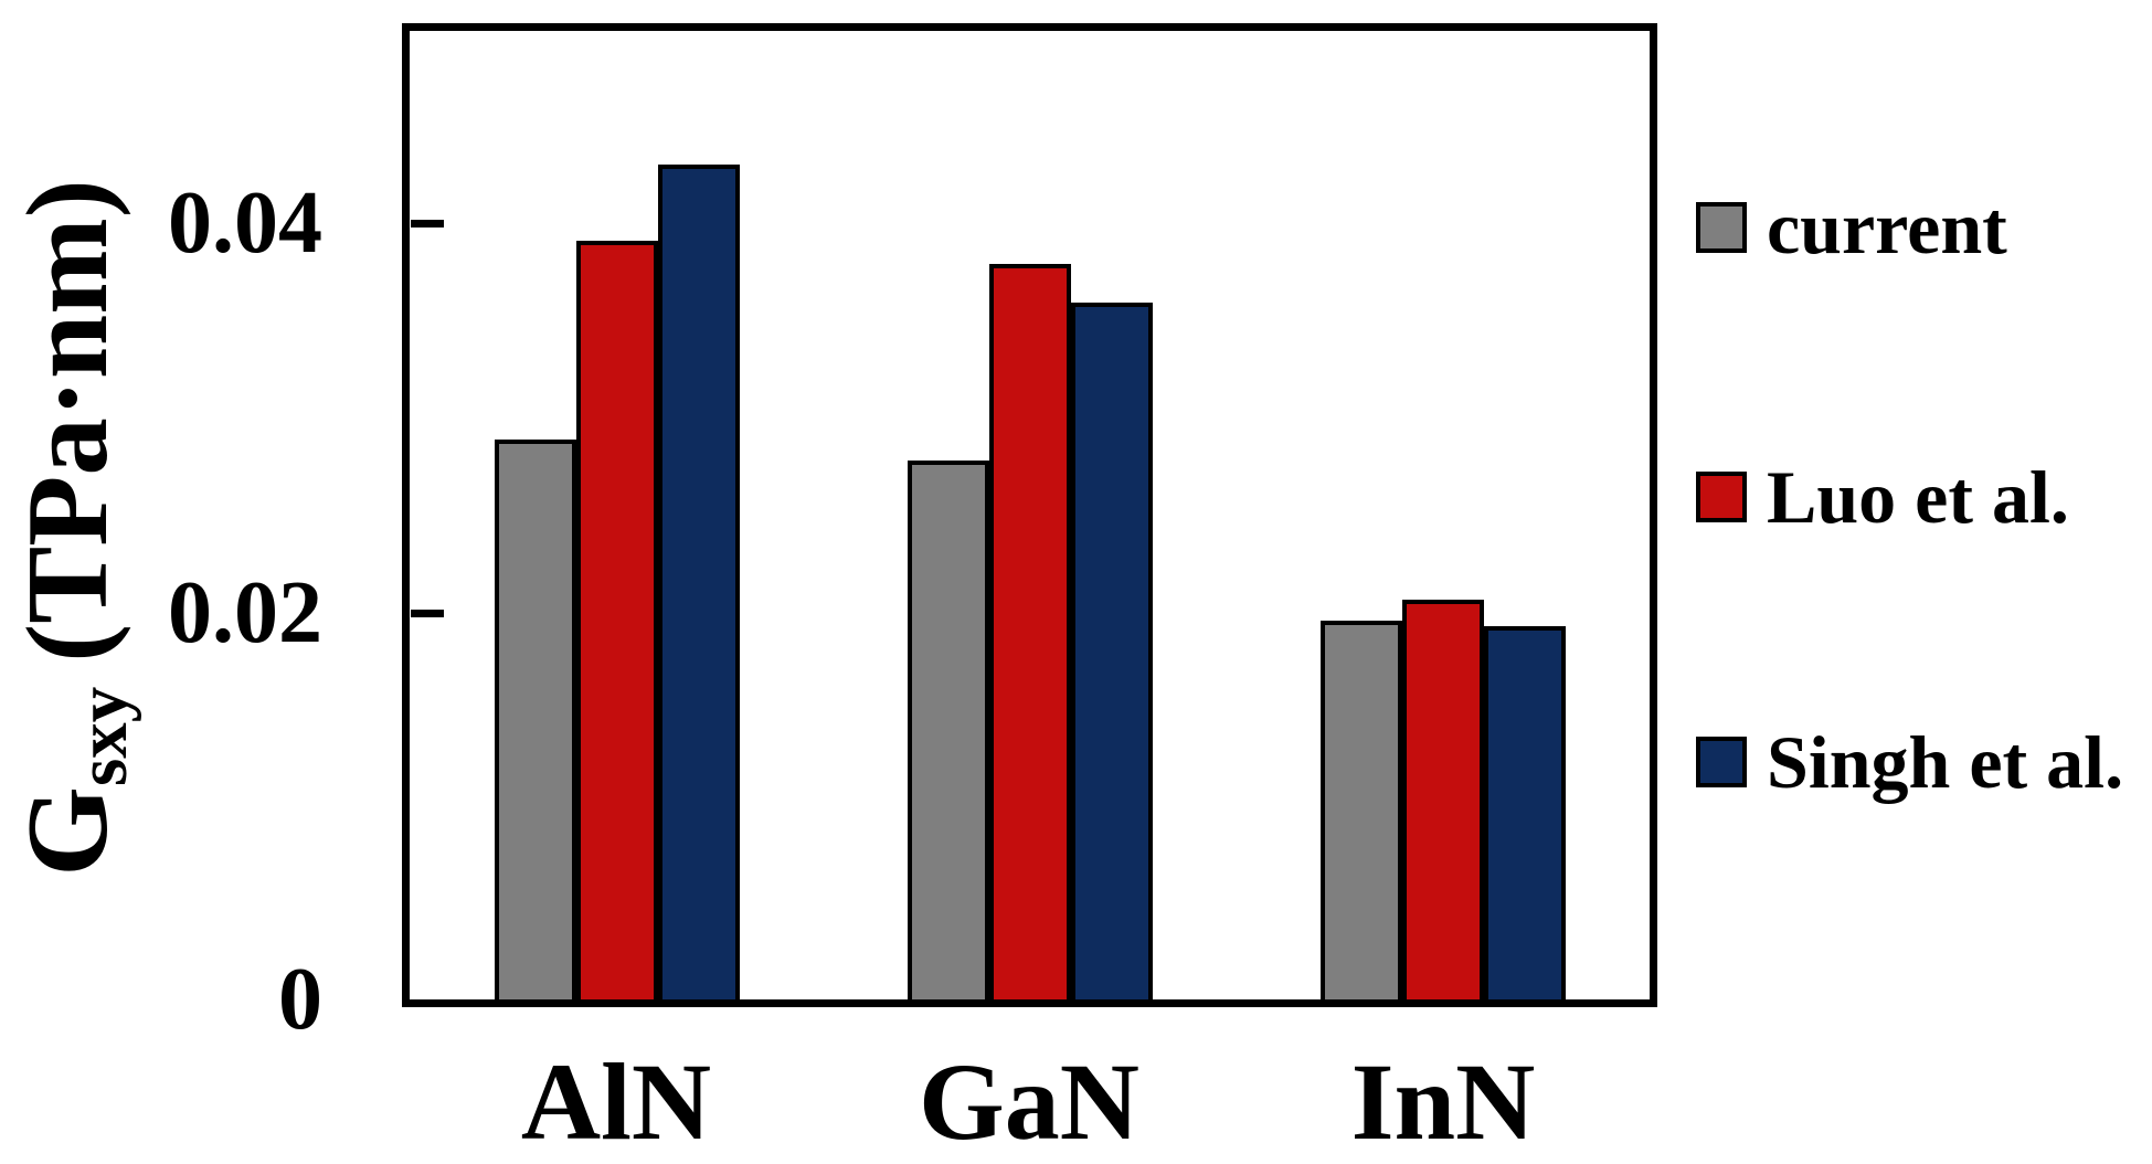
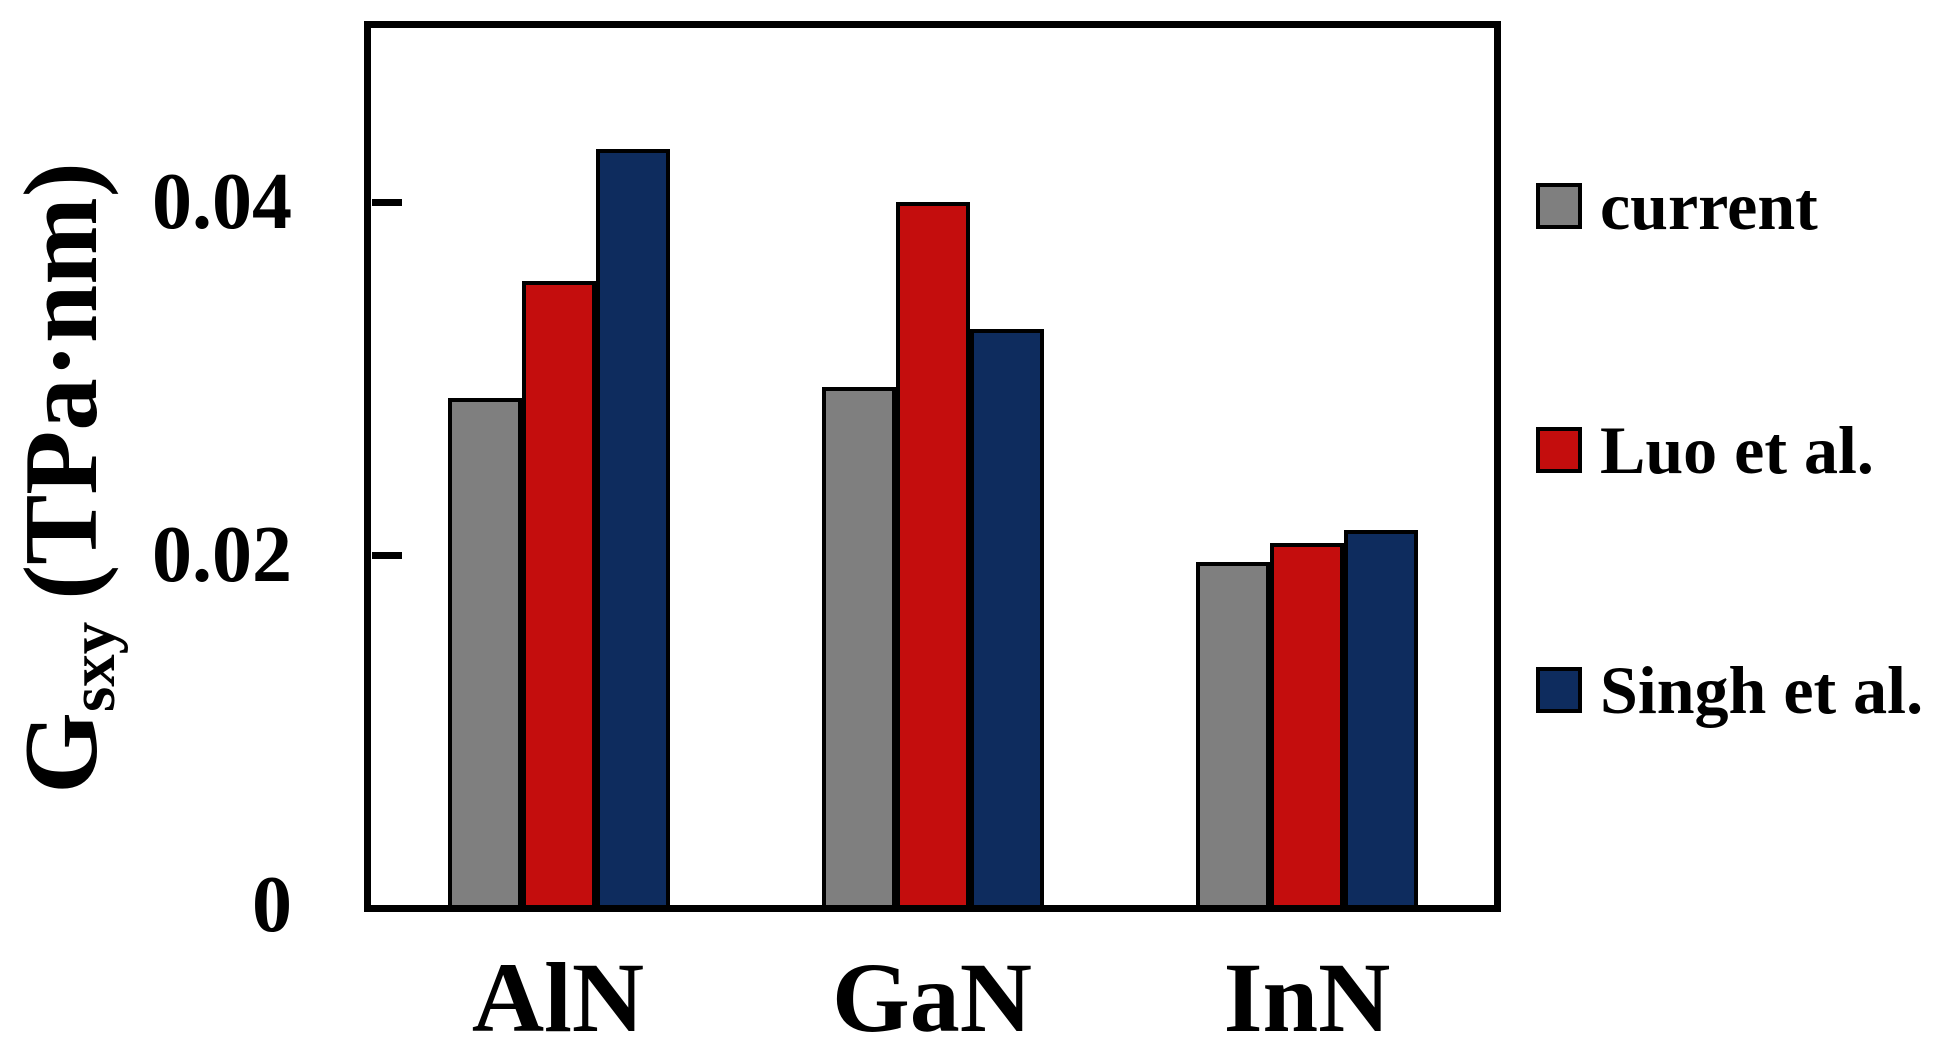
Luo et al./AlN: 0.0391 -> 0.0355
current/GaN: 0.0278 -> 0.0295
Luo et al./GaN: 0.0379 -> 0.0400
Singh et al./GaN: 0.0359 -> 0.0328
Singh et al./InN: 0.0193 -> 0.0214
